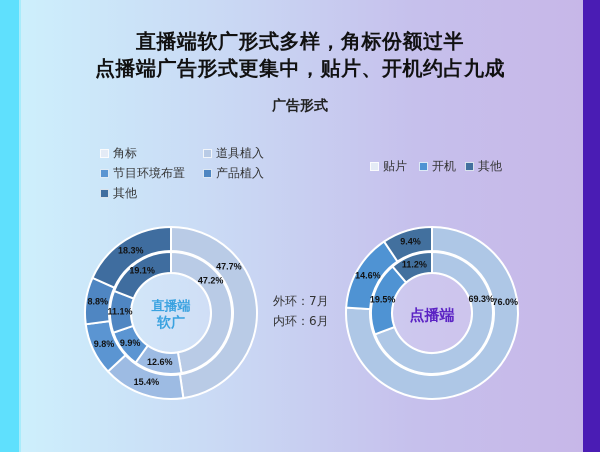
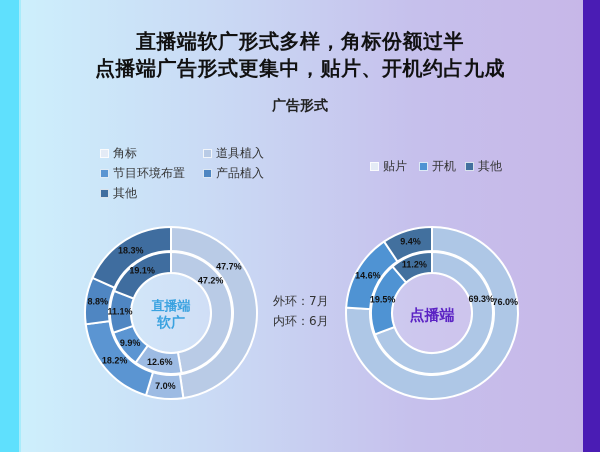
直播端软广/外环：7月/道具植入: 15.4% -> 7.0%
直播端软广/外环：7月/节目环境布置: 9.8% -> 18.2%
